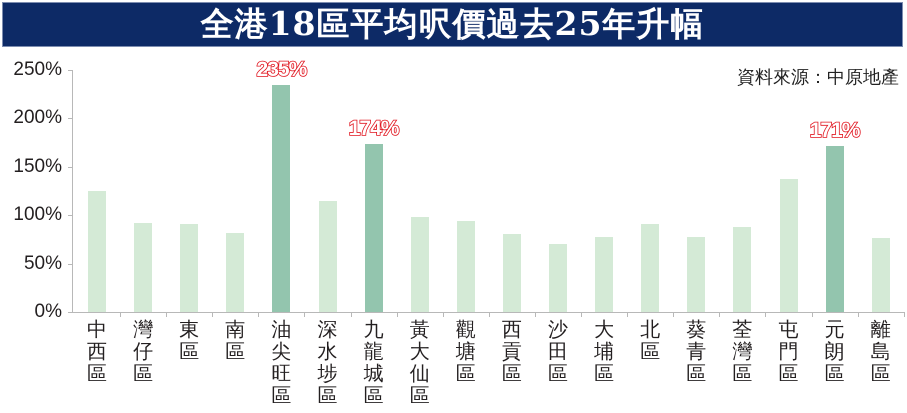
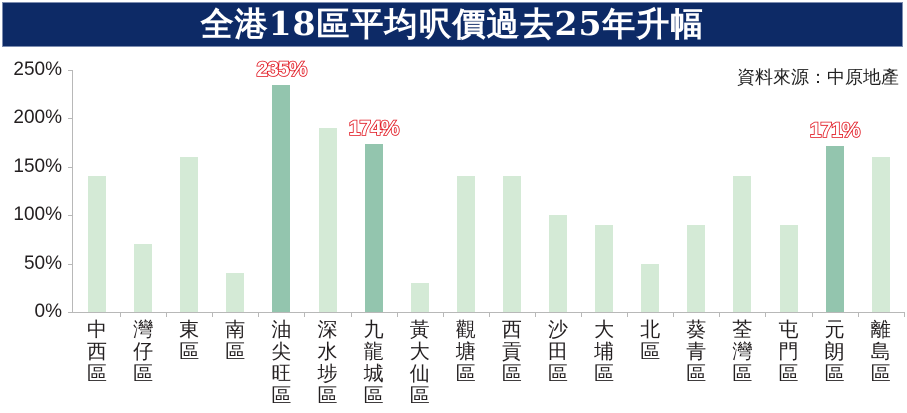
中西區: 120% -> 140%
灣仔區: 90% -> 70%
東區: 90% -> 160%
南區: 80% -> 40%
深水埗區: 120% -> 190%
黃大仙區: 100% -> 30%
觀塘區: 90% -> 140%
西貢區: 80% -> 140%
沙田區: 70% -> 100%
大埔區: 80% -> 90%
北區: 90% -> 50%
葵青區: 80% -> 90%
荃灣區: 90% -> 140%
屯門區: 140% -> 90%
離島區: 80% -> 160%
